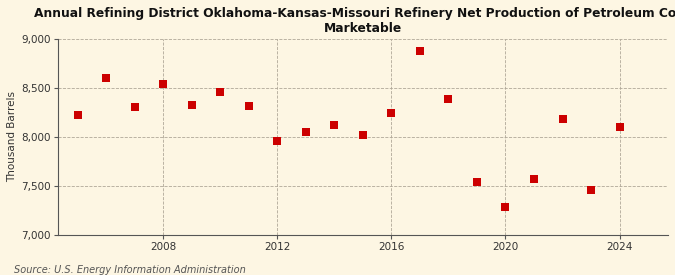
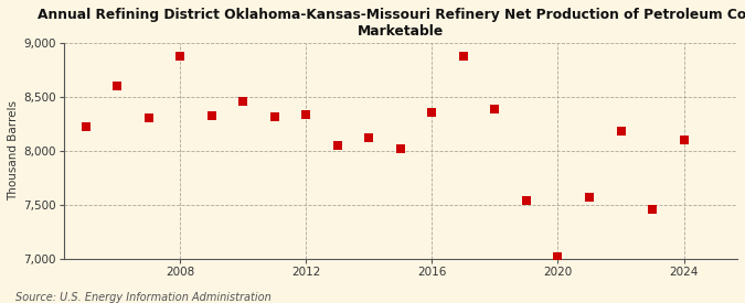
2008: 8,540 -> 8,880
2012: 7,960 -> 8,330
2016: 8,240 -> 8,350
2020: 7,280 -> 7,020
